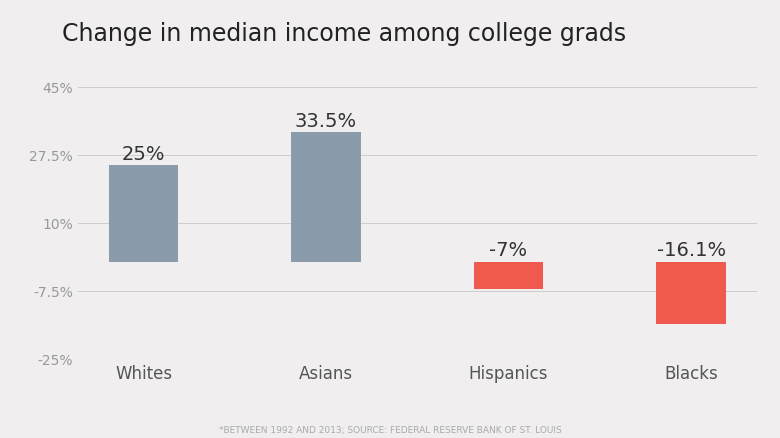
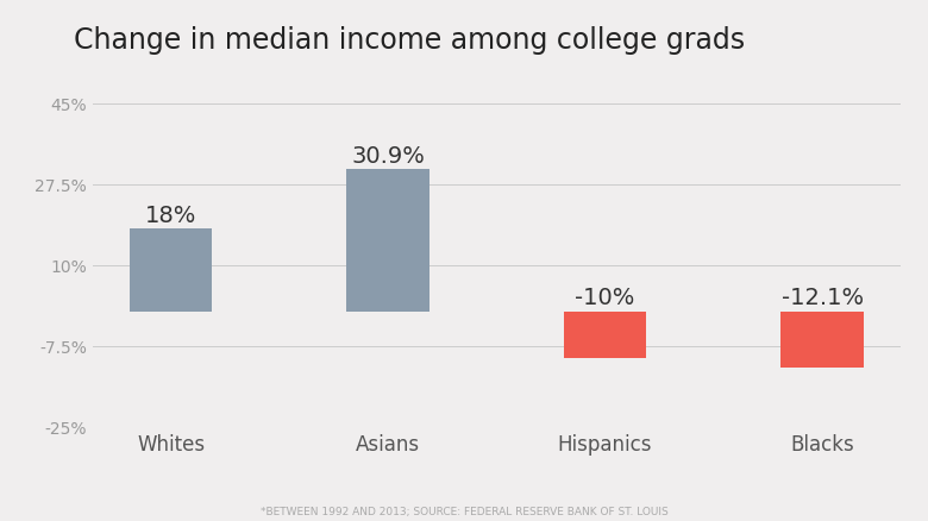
Whites: 25% -> 18%
Asians: 33.5% -> 30.9%
Hispanics: -7% -> -10%
Blacks: -16.1% -> -12.1%
